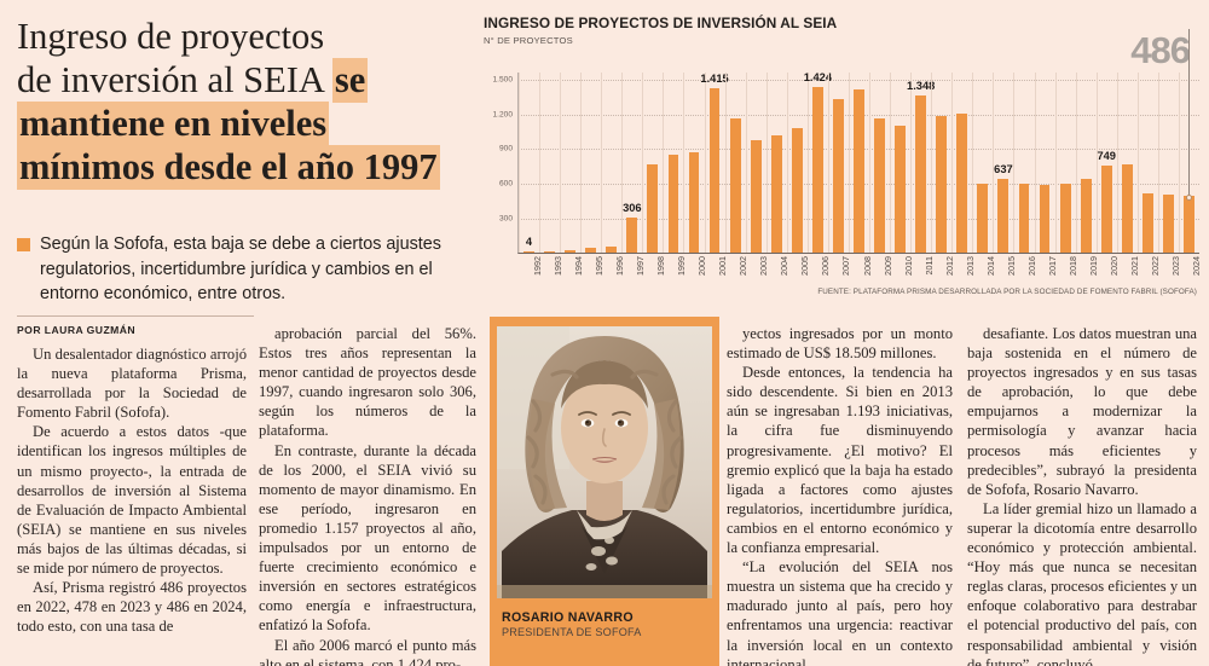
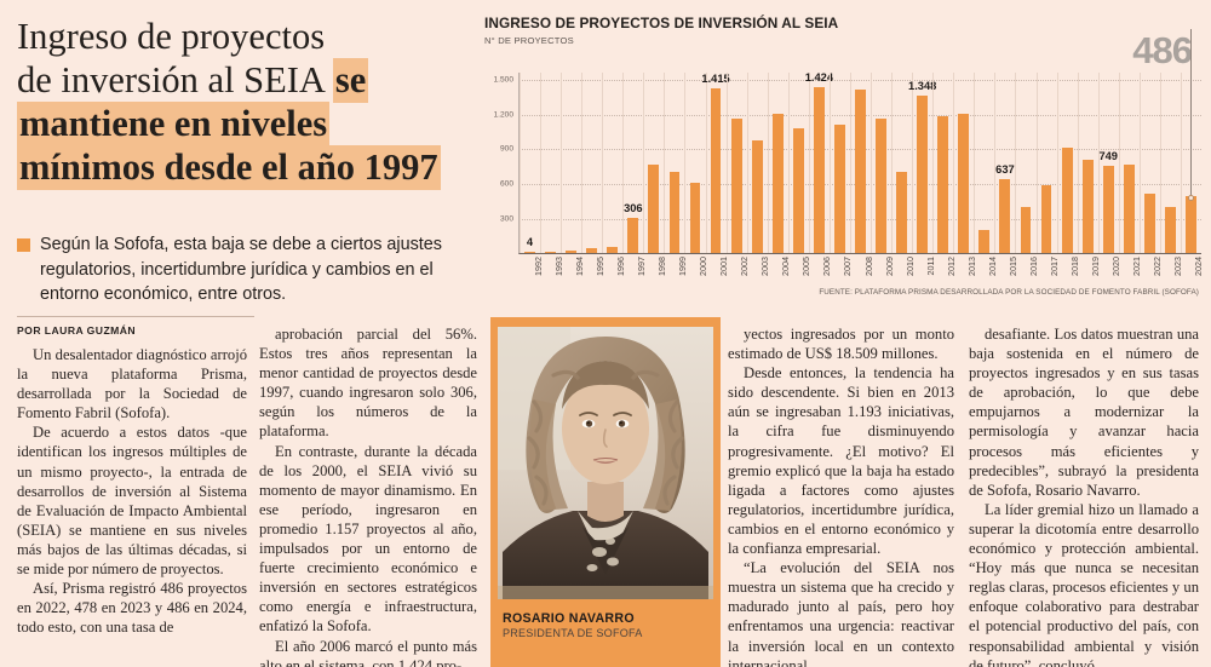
1999: 800 -> 700
2000: 900 -> 600
2004: 1000 -> 1200
2007: 1300 -> 1100
2010: 1100 -> 700
2014: 600 -> 200
2016: 600 -> 400
2018: 600 -> 900
2019: 600 -> 800
2023: 500 -> 400
